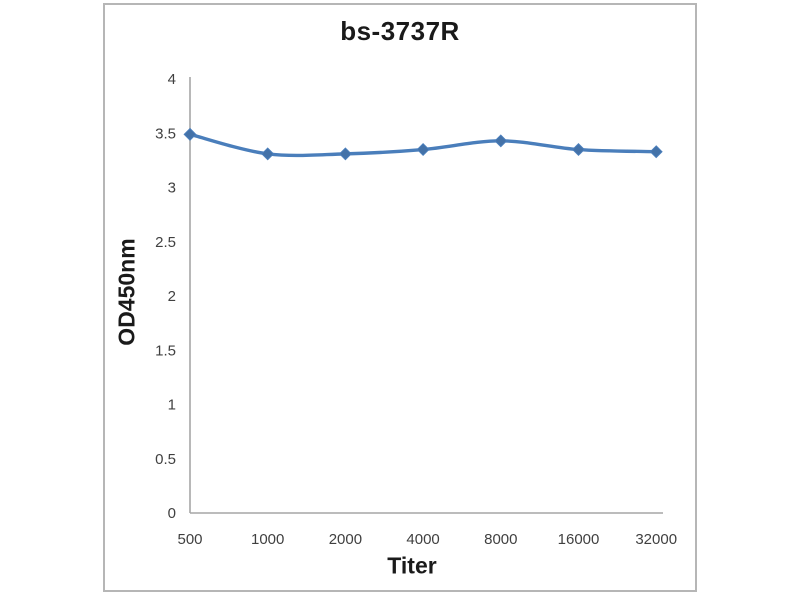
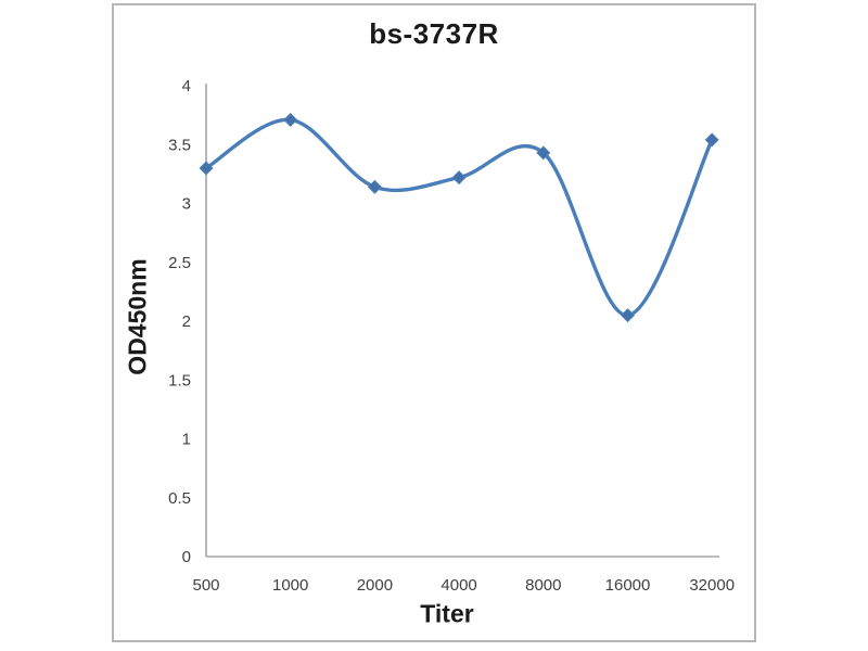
500: 3.49 -> 3.30
1000: 3.31 -> 3.71
2000: 3.31 -> 3.14
4000: 3.35 -> 3.22
16000: 3.35 -> 2.05
32000: 3.33 -> 3.54
